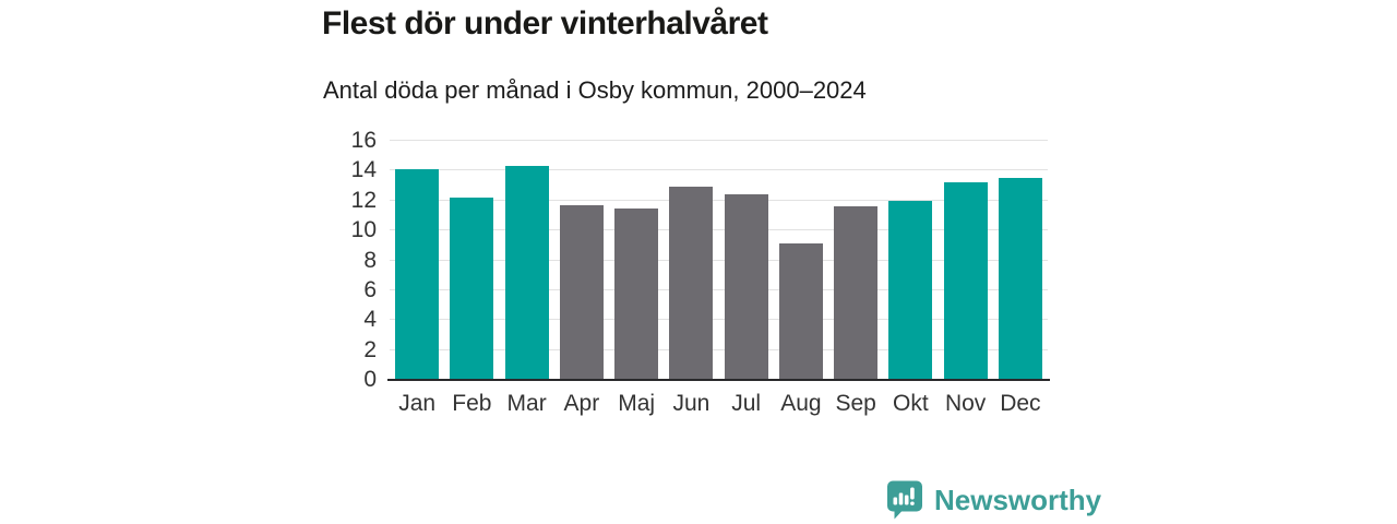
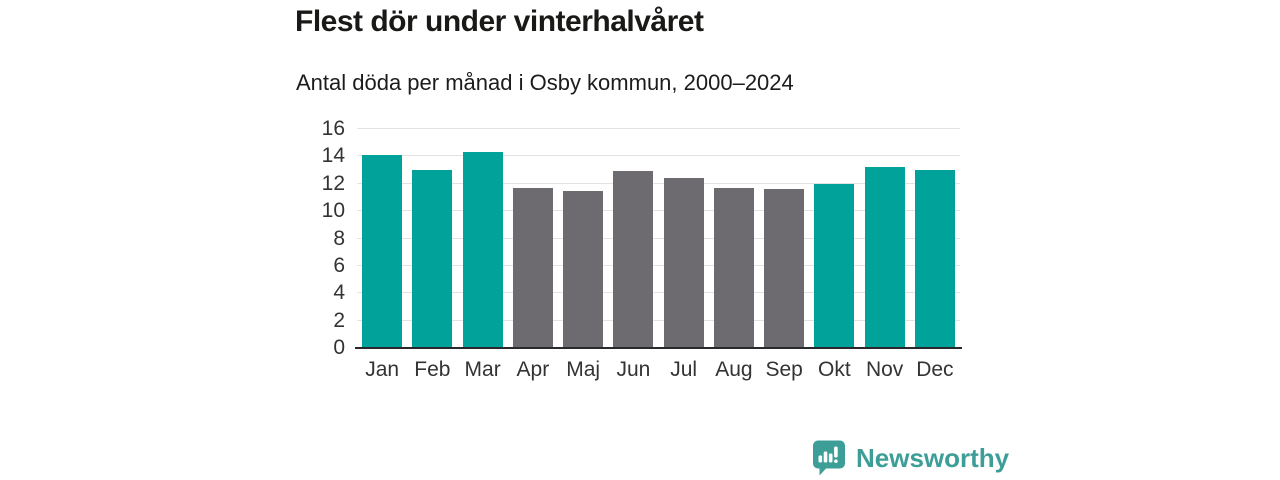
Feb: 12.2 -> 13.0
Aug: 9.1 -> 11.7
Dec: 13.5 -> 13.0
